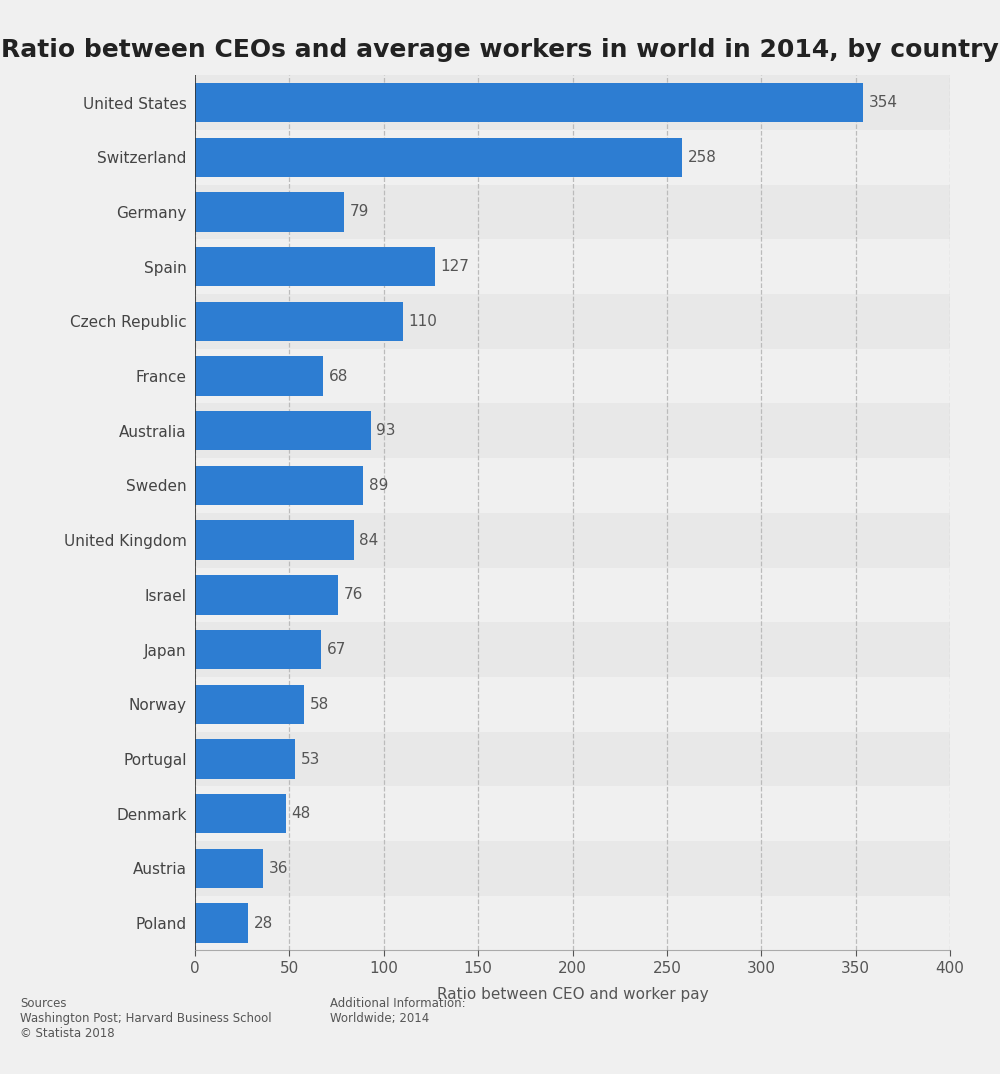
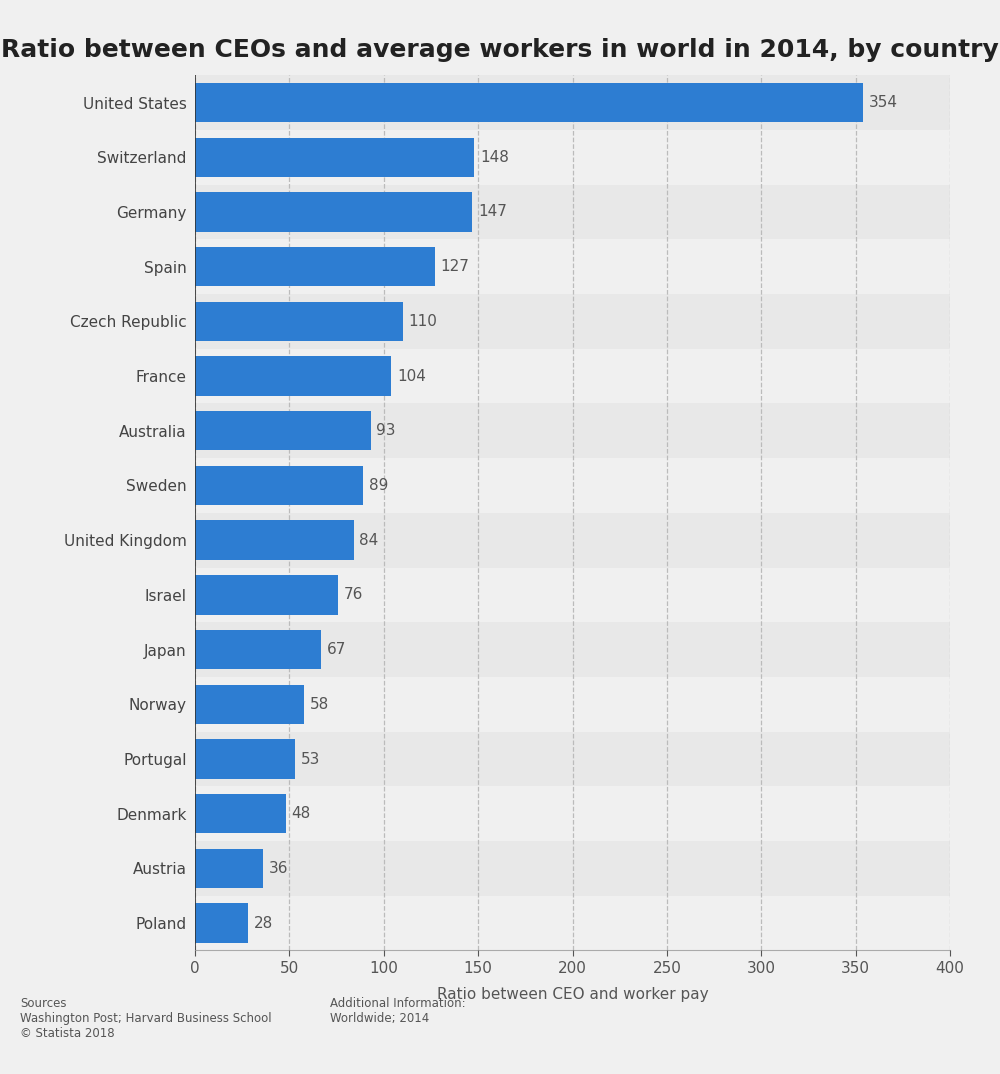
Switzerland: 258 -> 148
Germany: 79 -> 147
France: 68 -> 104
